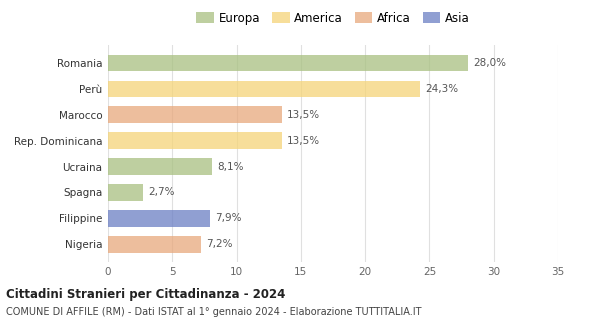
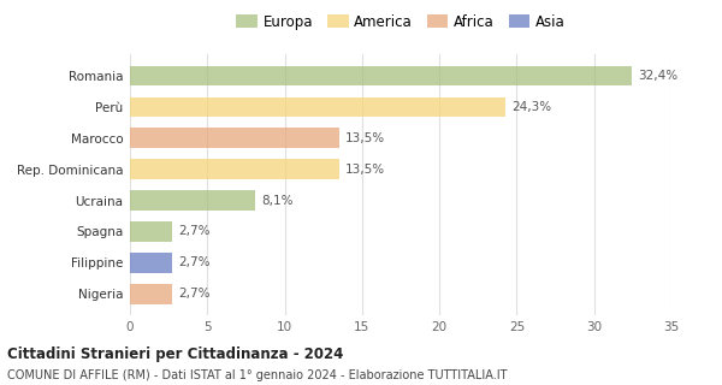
Romania: 28,0% -> 32,4%
Filippine: 7,9% -> 2,7%
Nigeria: 7,2% -> 2,7%
